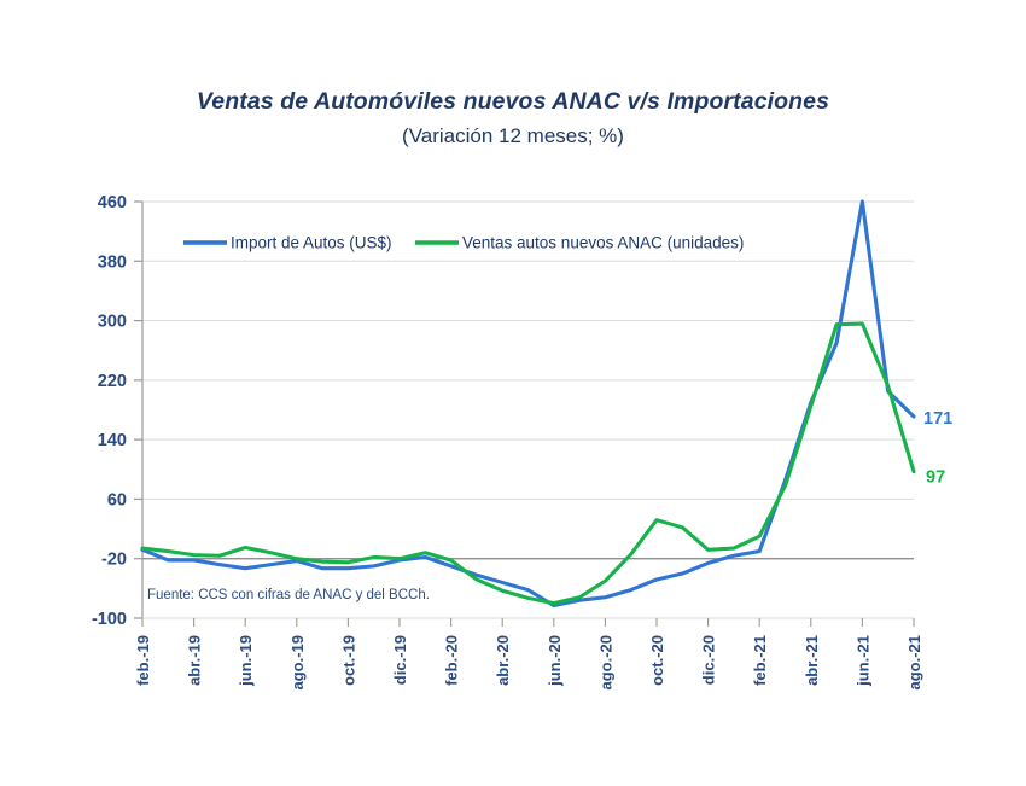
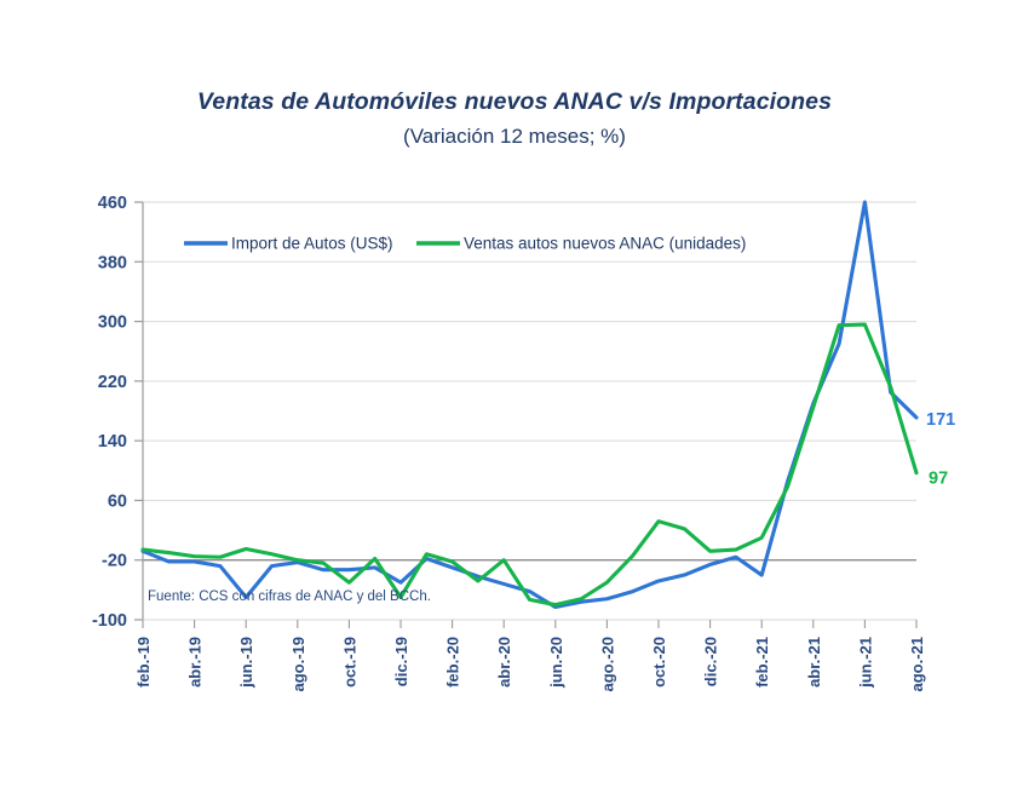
Import de Autos (US$)/jun.-19: -30 -> -70
Ventas autos nuevos ANAC (unidades)/oct.-19: -20 -> -50
Import de Autos (US$)/dic.-19: -20 -> -50
Ventas autos nuevos ANAC (unidades)/dic.-19: -20 -> -70
Ventas autos nuevos ANAC (unidades)/abr.-20: -60 -> -20
Import de Autos (US$)/feb.-21: -10 -> -40
